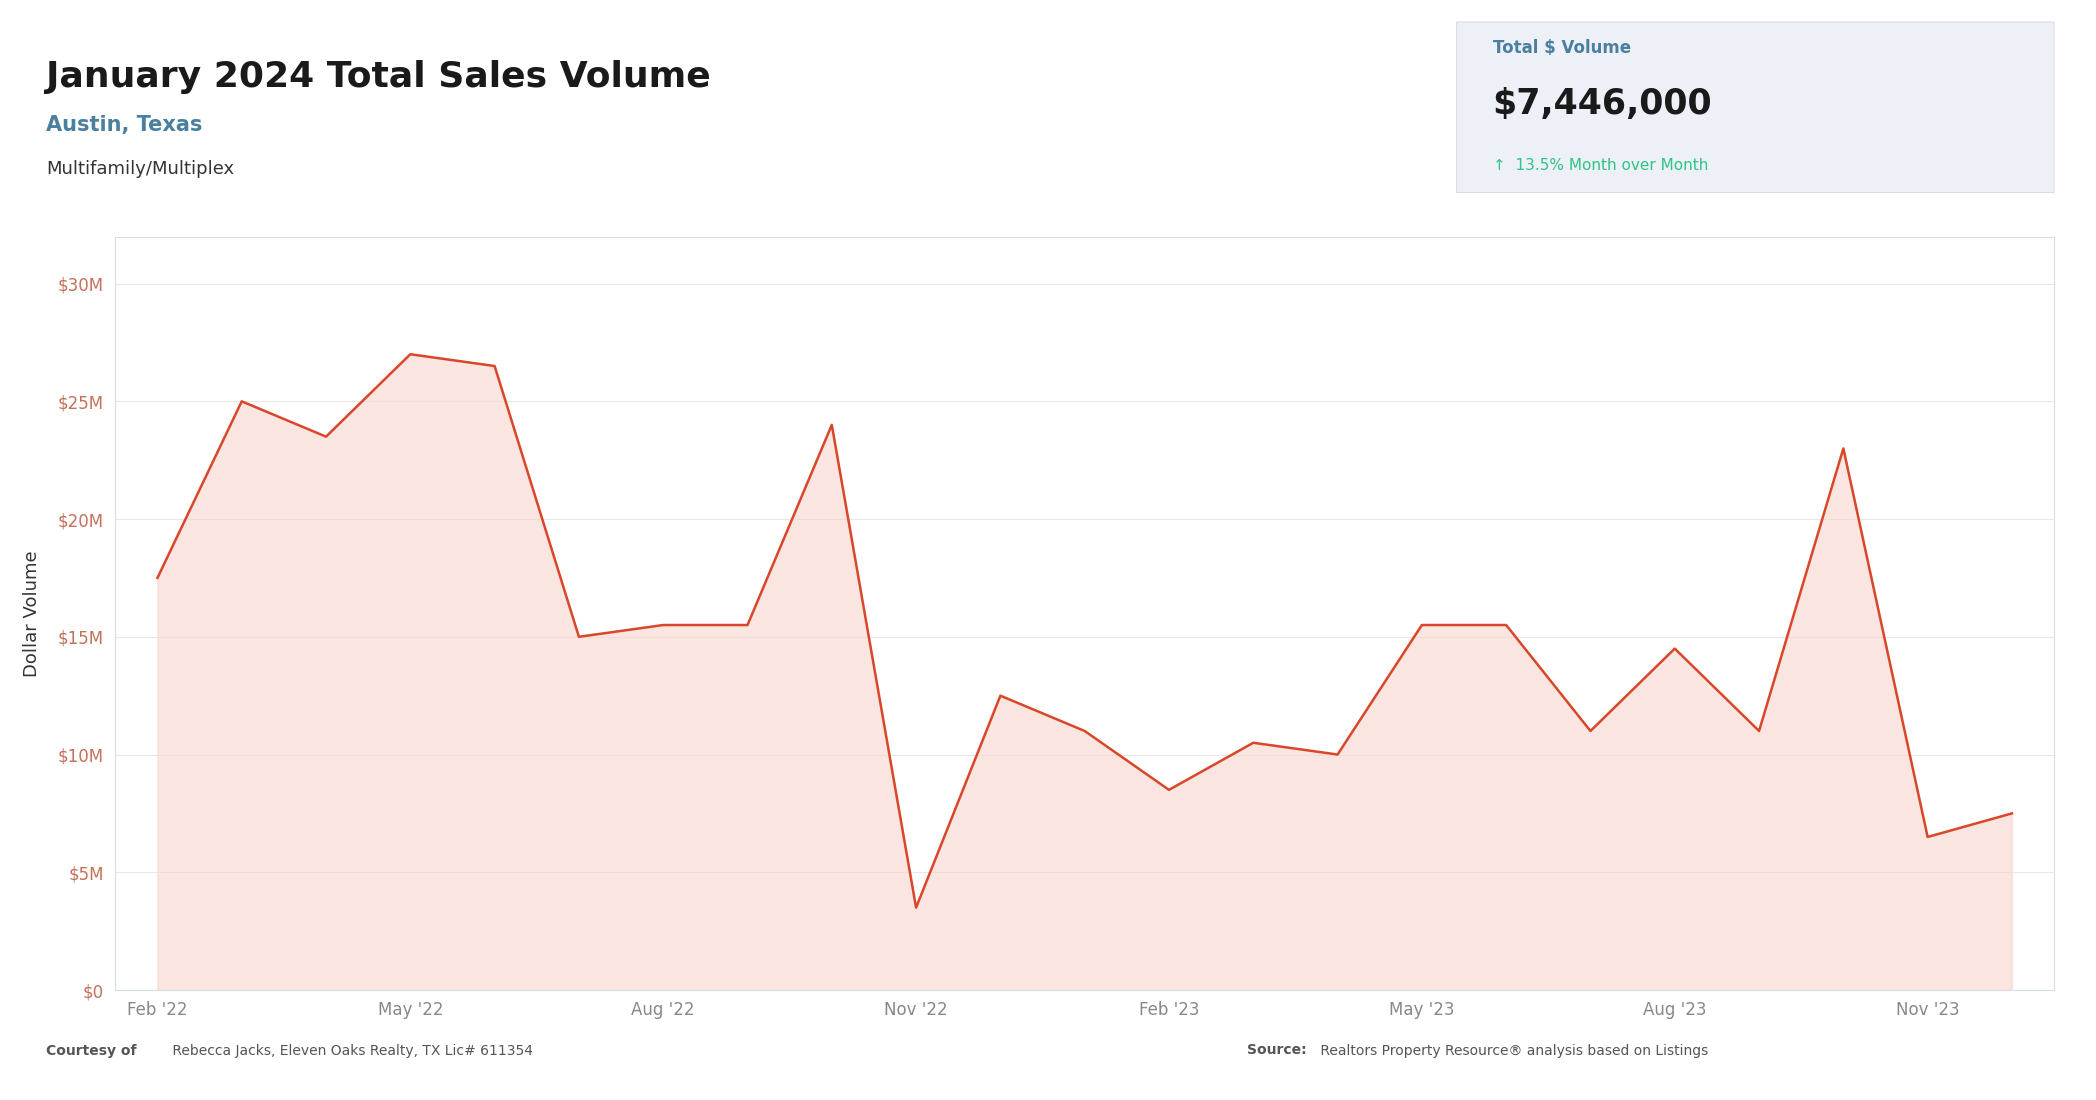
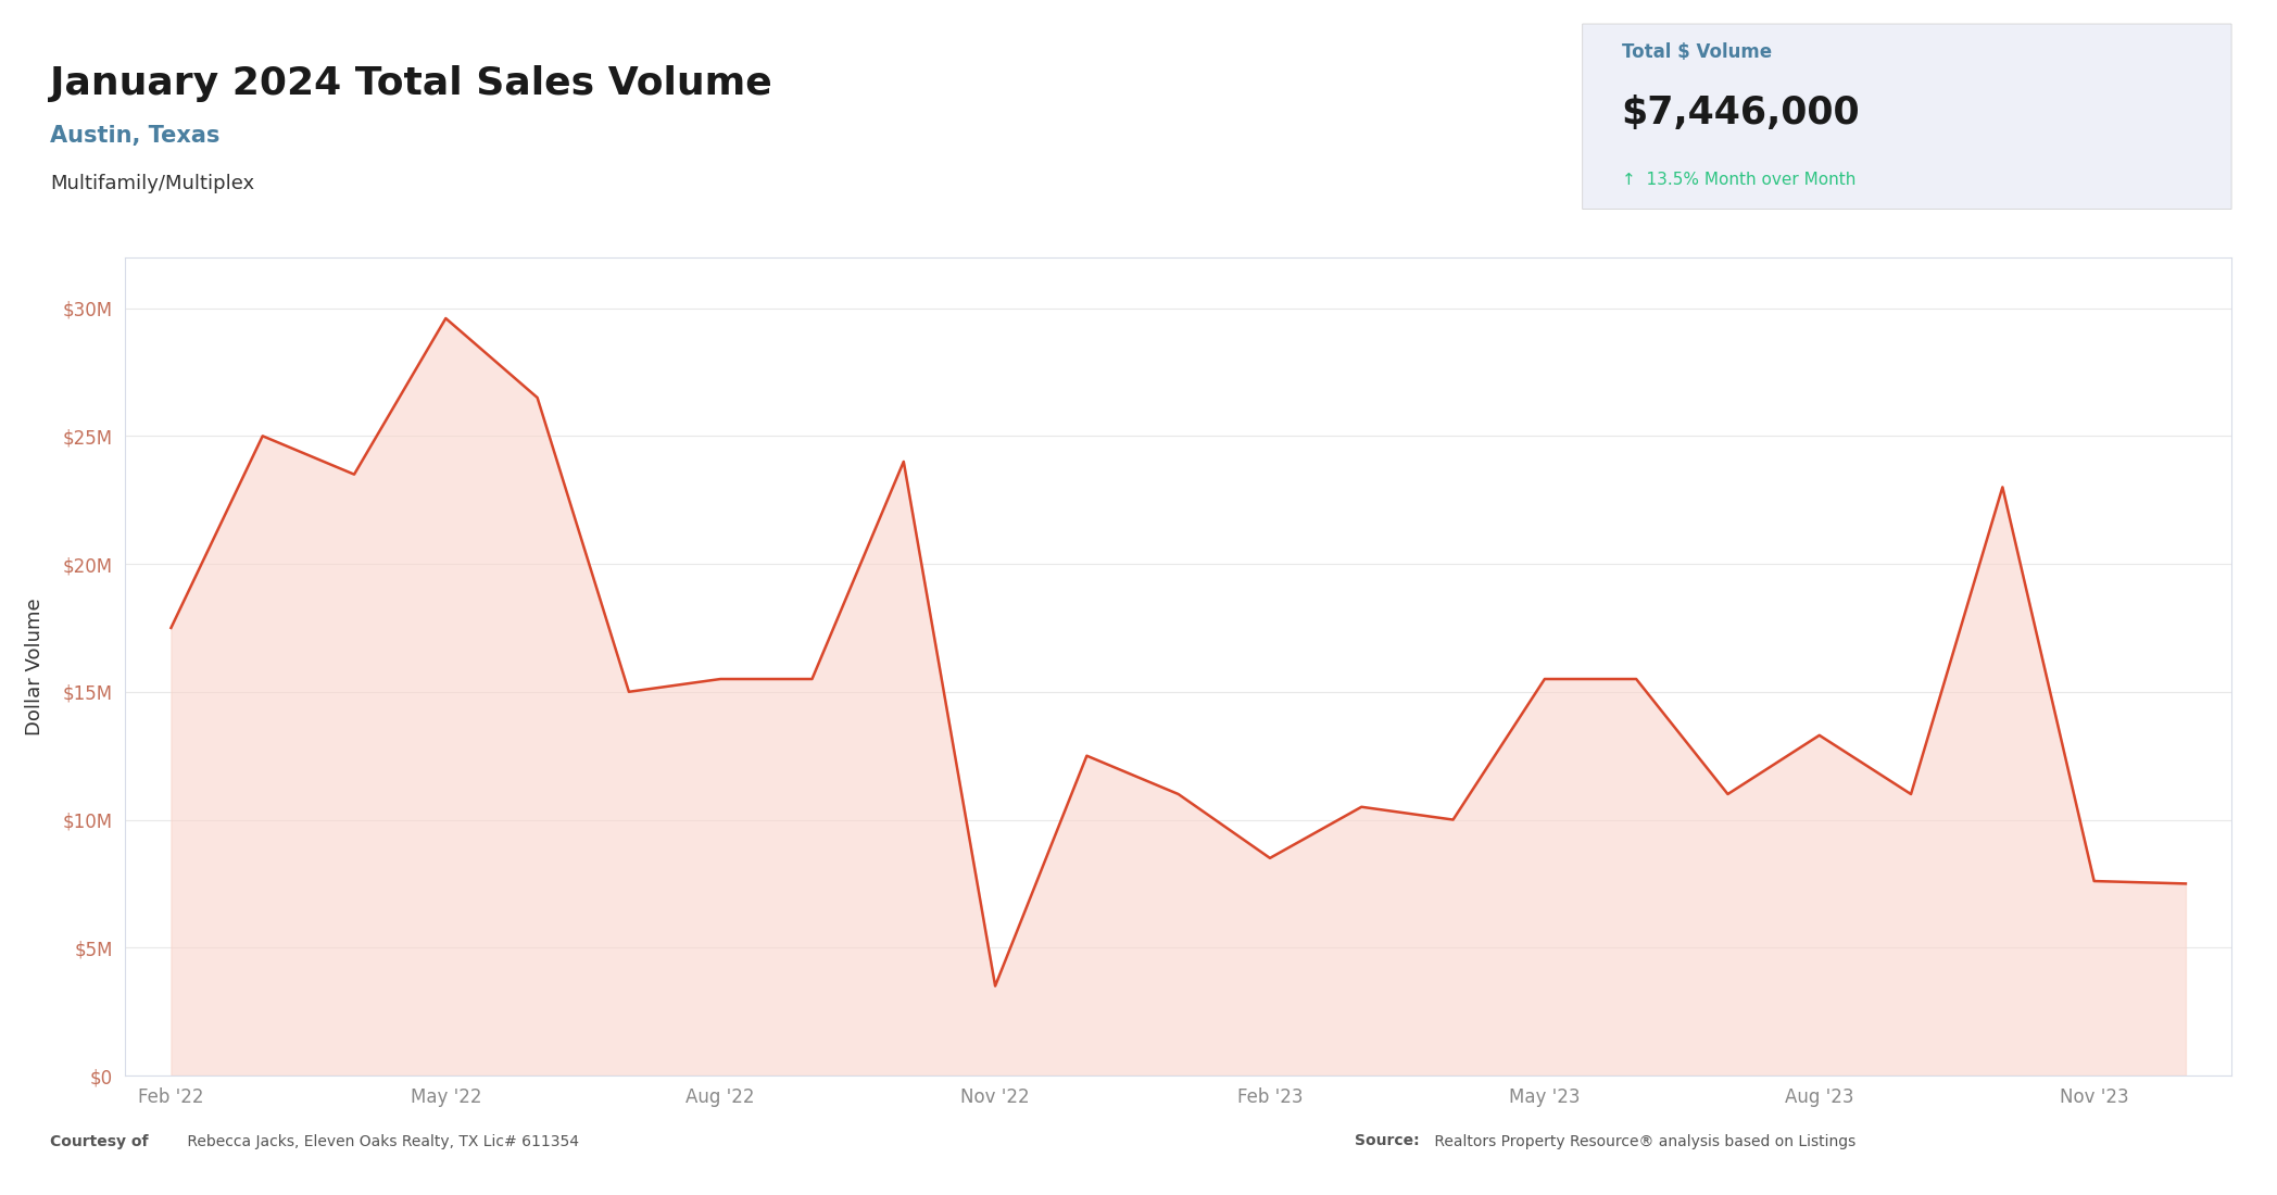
May '22: $27.0M -> $29.6M
Aug '23: $14.5M -> $13.3M
Nov '23: $6.5M -> $7.6M
